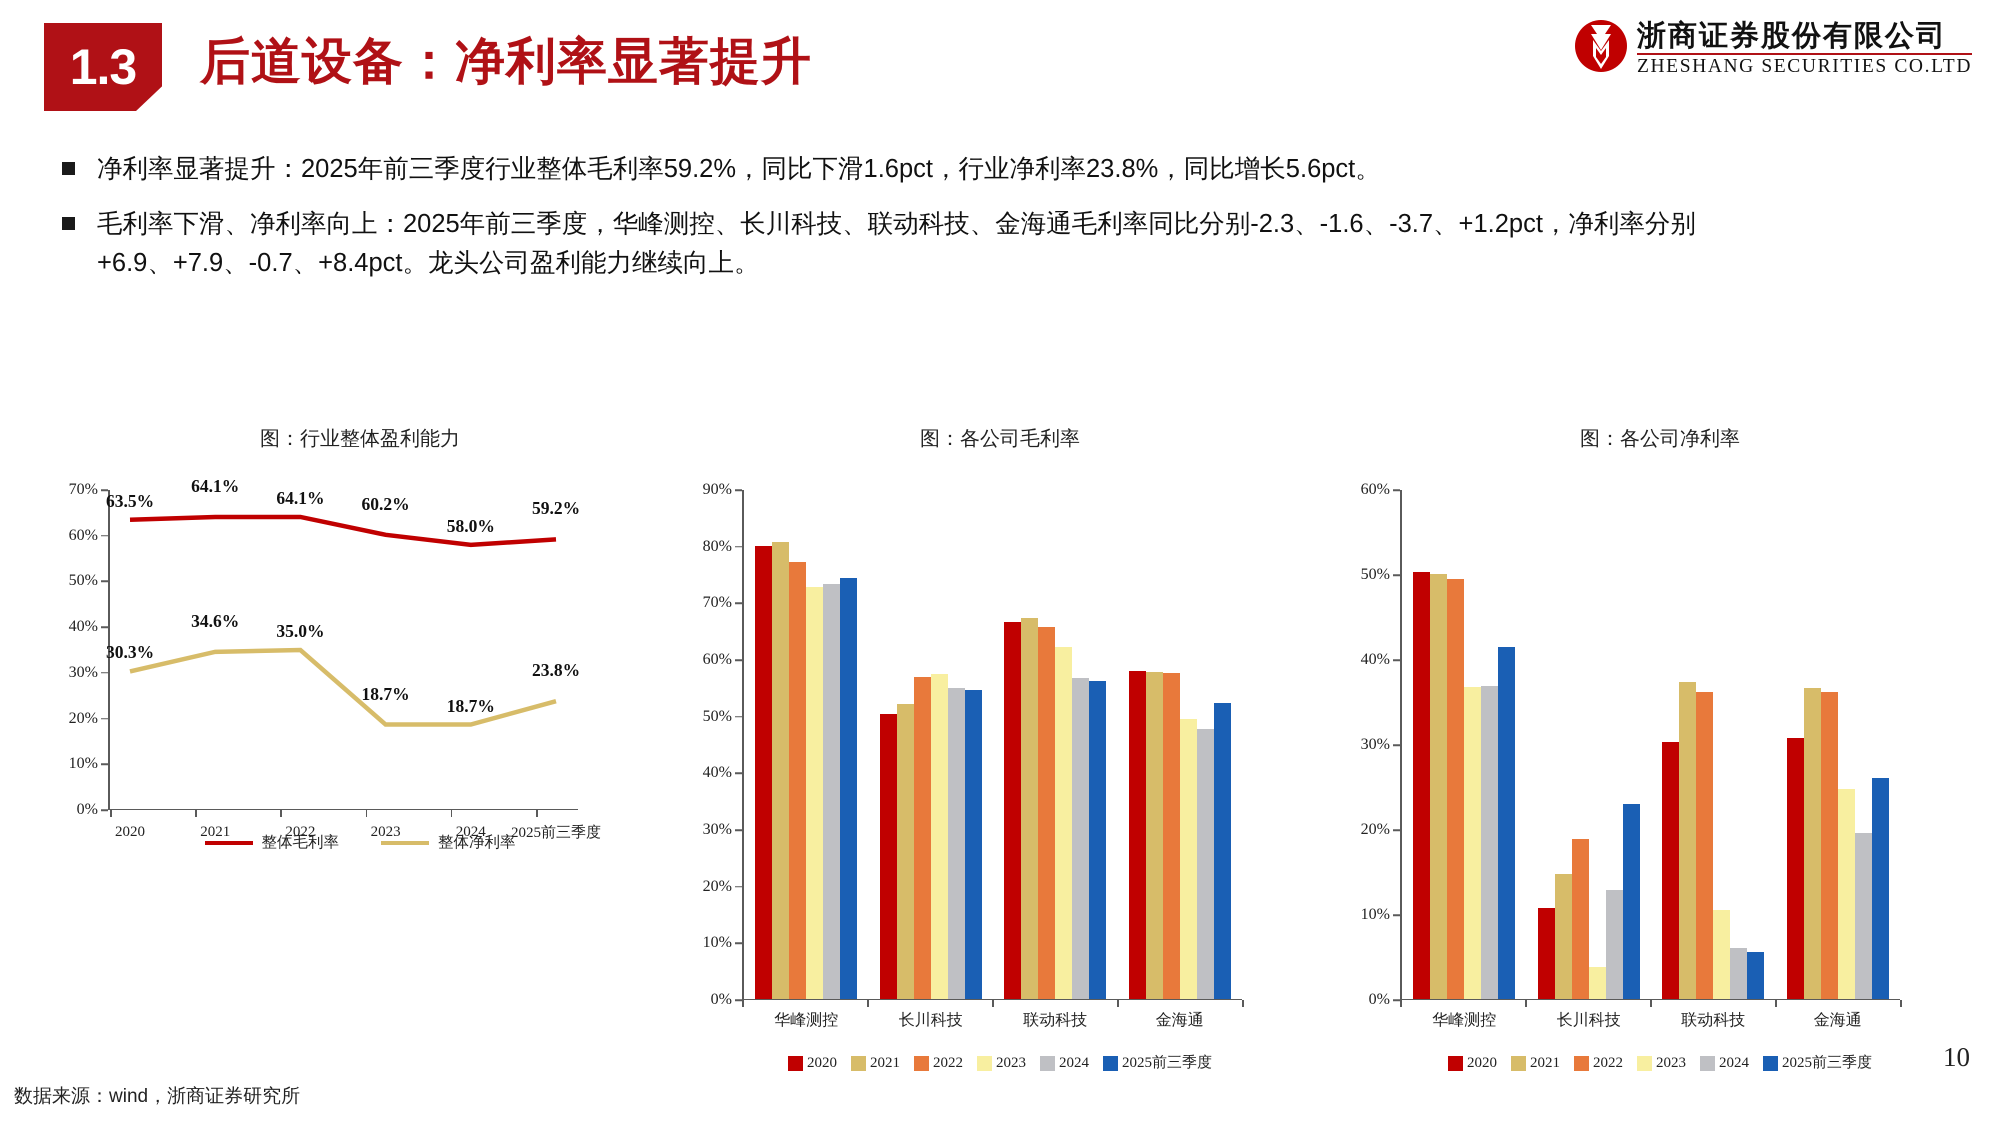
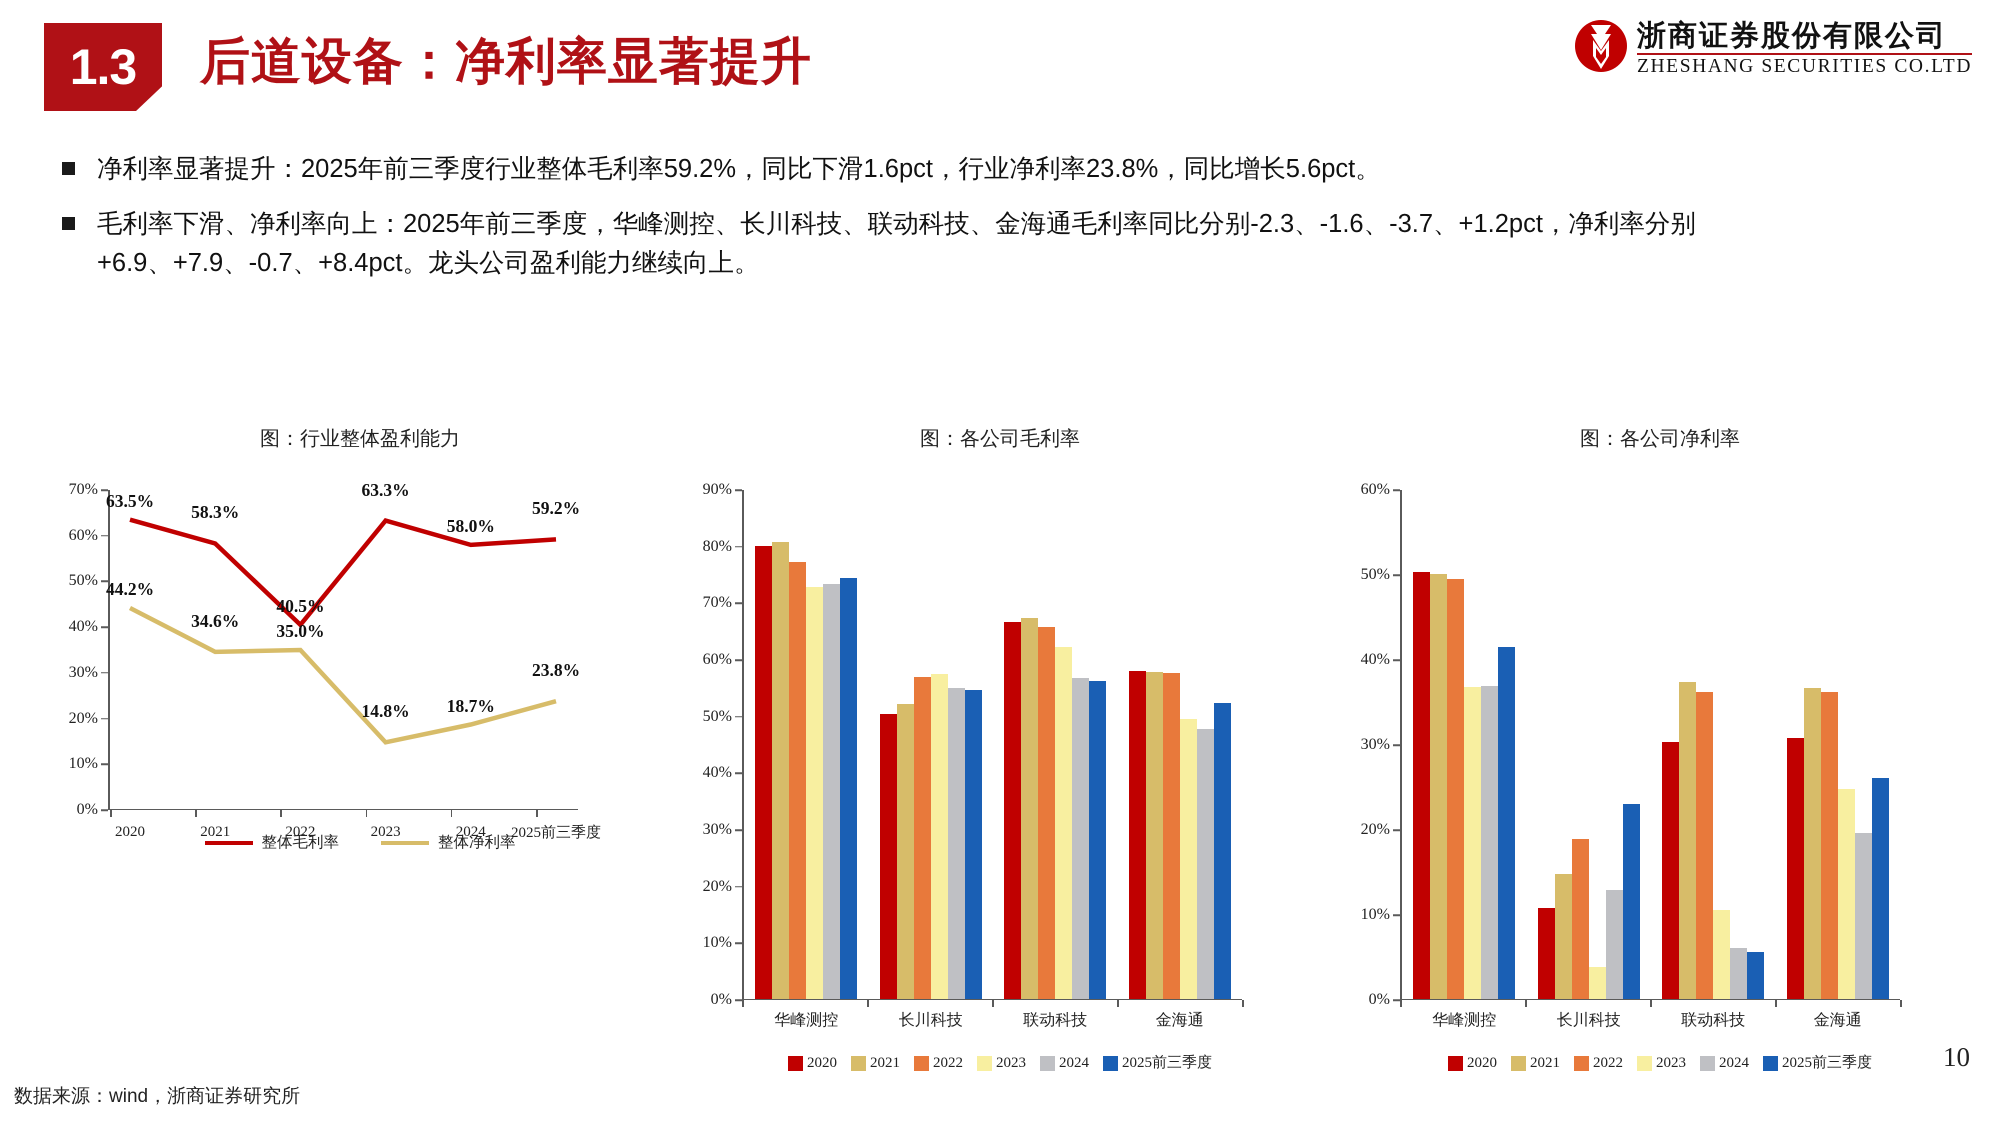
图：行业整体盈利能力/整体净利率/2020: 30.3% -> 44.2%
图：行业整体盈利能力/整体毛利率/2021: 64.1% -> 58.3%
图：行业整体盈利能力/整体毛利率/2022: 64.1% -> 40.5%
图：行业整体盈利能力/整体毛利率/2023: 60.2% -> 63.3%
图：行业整体盈利能力/整体净利率/2023: 18.7% -> 14.8%
